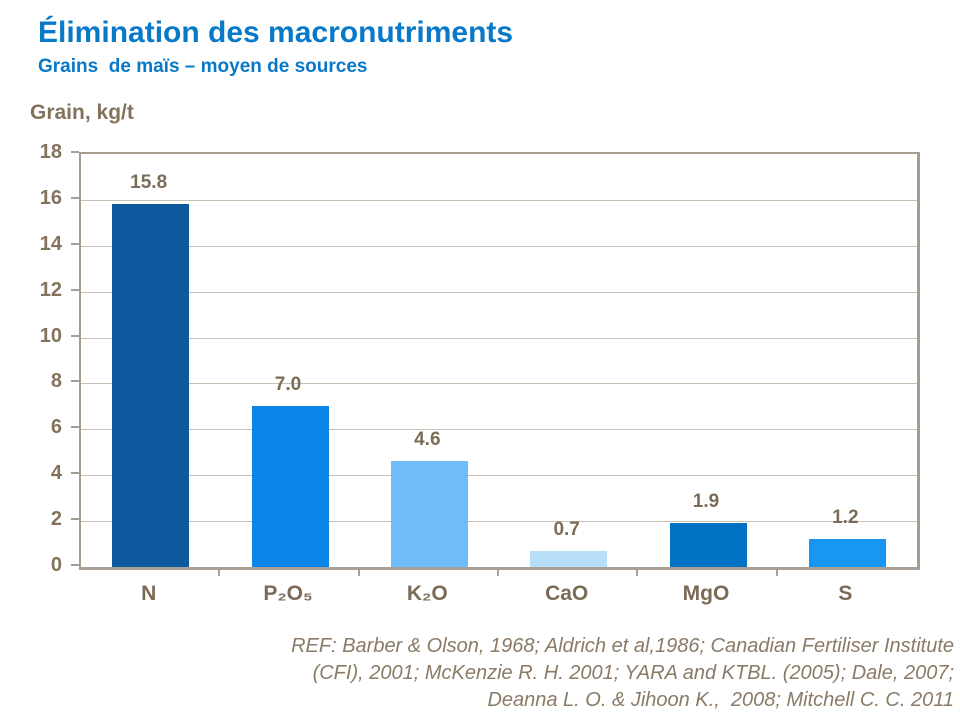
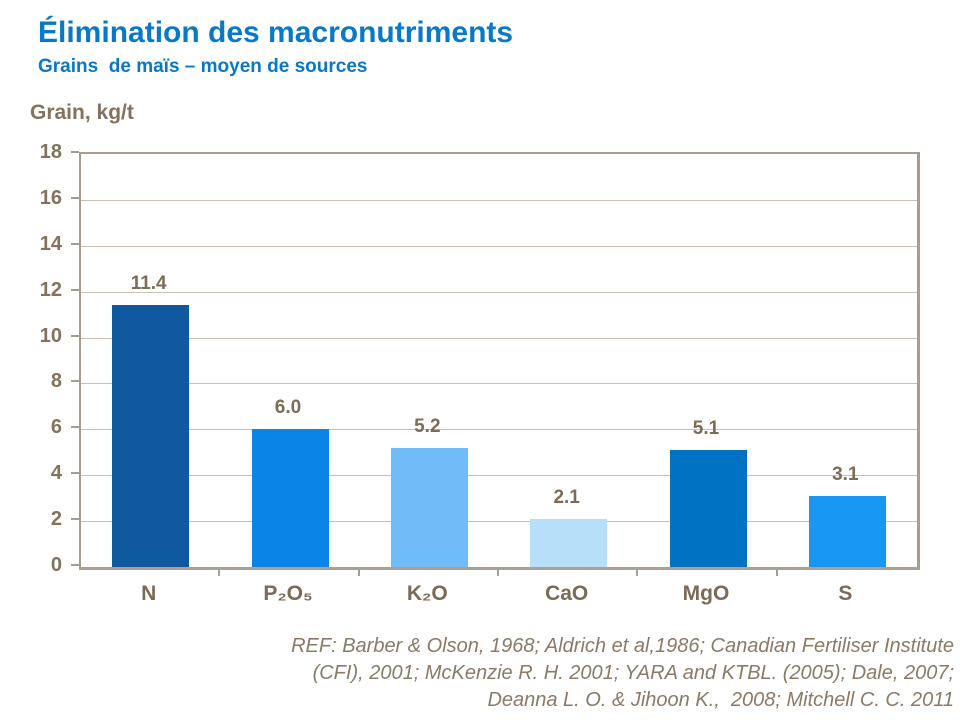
N: 15.8 -> 11.4
P₂O₅: 7.0 -> 6.0
K₂O: 4.6 -> 5.2
CaO: 0.7 -> 2.1
MgO: 1.9 -> 5.1
S: 1.2 -> 3.1
